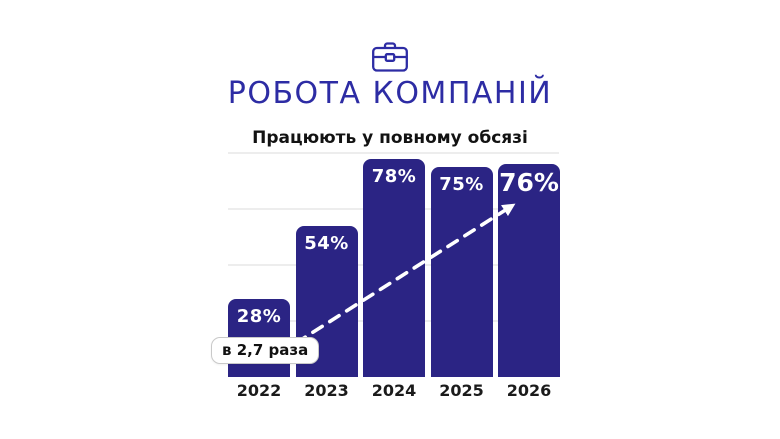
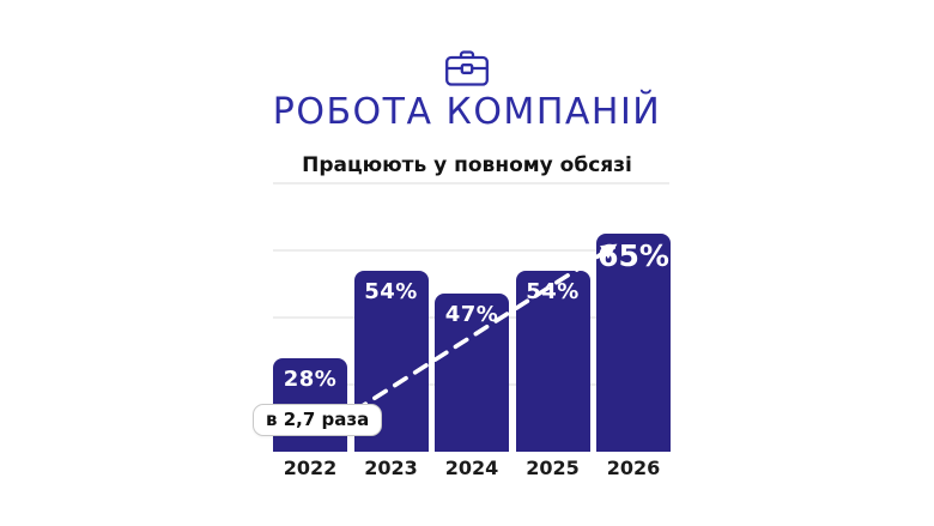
2024: 78% -> 47%
2025: 75% -> 54%
2026: 76% -> 65%
